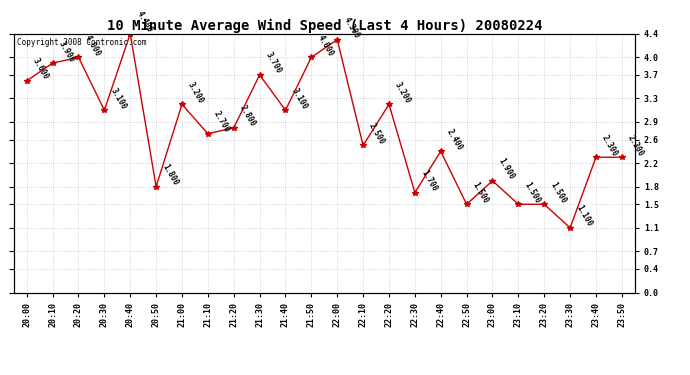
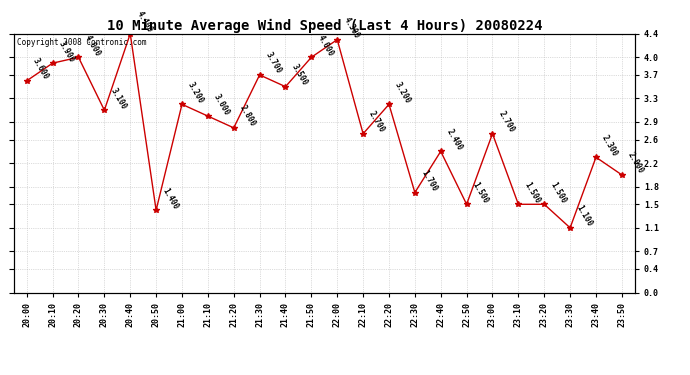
20:50: 1.800 -> 1.400
21:10: 2.700 -> 3.000
21:40: 3.100 -> 3.500
22:10: 2.500 -> 2.700
23:00: 1.900 -> 2.700
23:50: 2.300 -> 2.000
